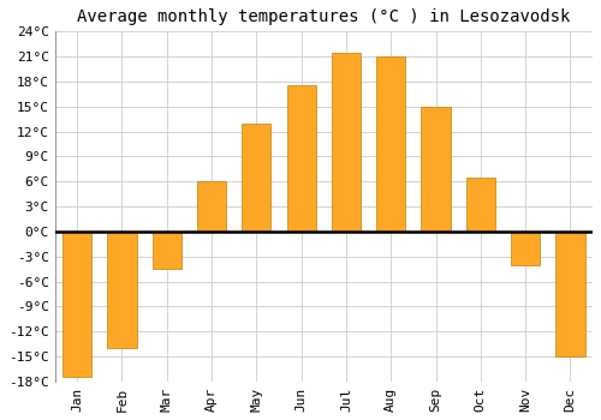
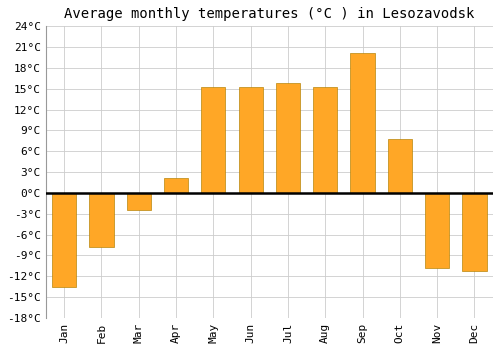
Jan: -17.5°C -> -13.6°C
Feb: -14.0°C -> -7.8°C
Mar: -4.5°C -> -2.4°C
Apr: 6.0°C -> 2.2°C
May: 13.0°C -> 15.2°C
Jun: 17.5°C -> 15.2°C
Jul: 21.5°C -> 15.8°C
Aug: 21.0°C -> 15.2°C
Sep: 15.0°C -> 20.2°C
Oct: 6.5°C -> 7.8°C
Nov: -4.0°C -> -10.8°C
Dec: -15.0°C -> -11.2°C
